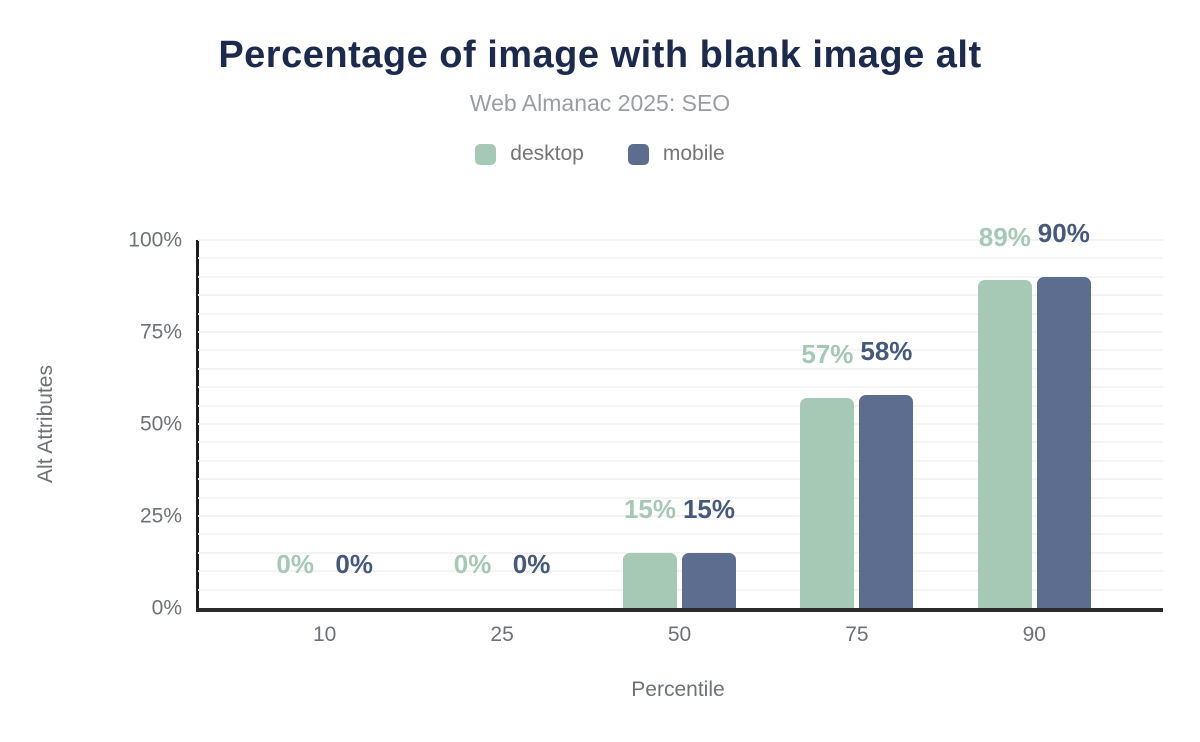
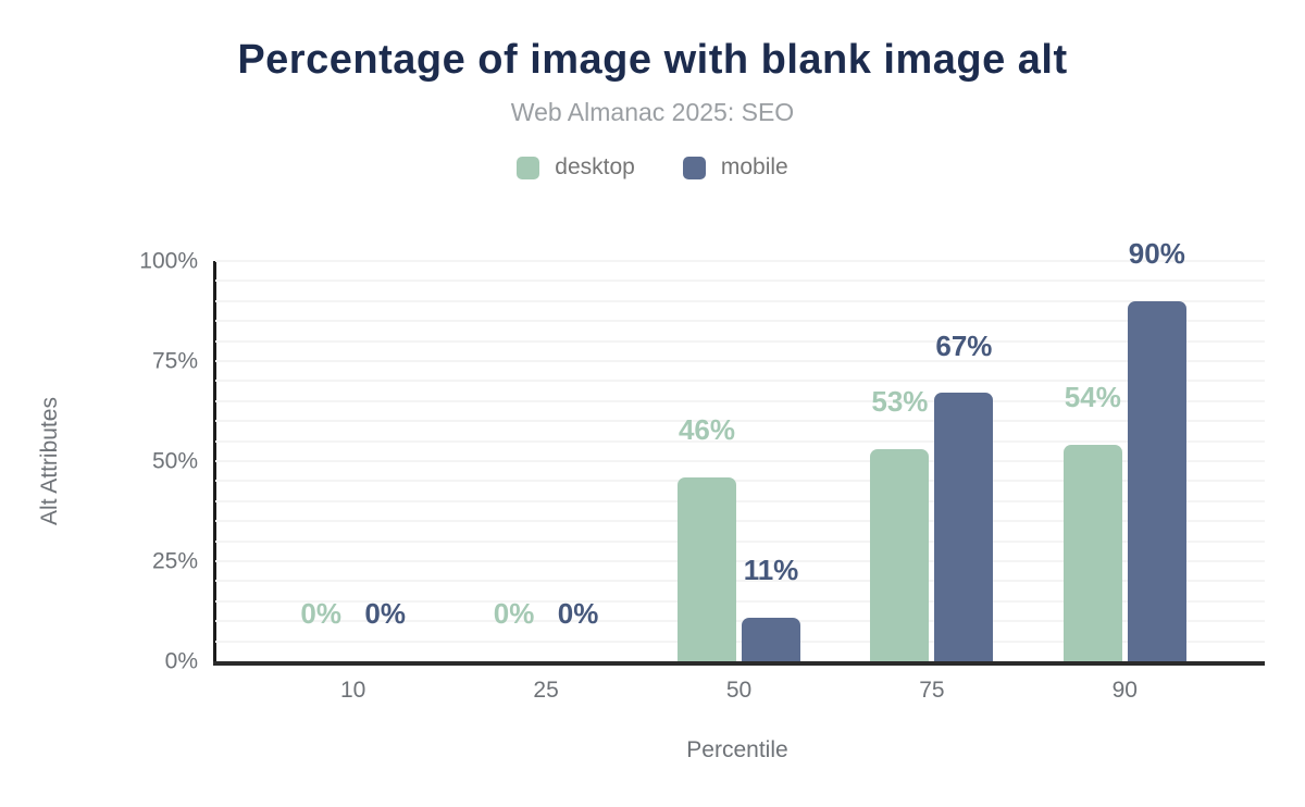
desktop/50: 15% -> 46%
mobile/50: 15% -> 11%
desktop/75: 57% -> 53%
mobile/75: 58% -> 67%
desktop/90: 89% -> 54%
